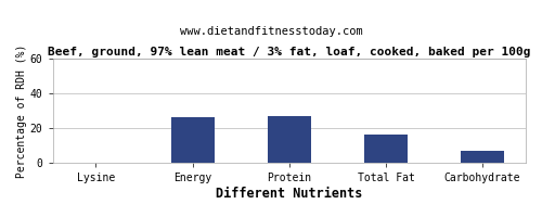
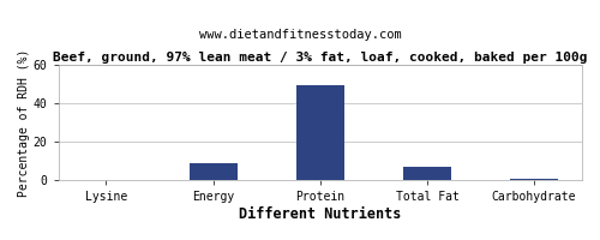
Energy: 26 -> 9
Protein: 27 -> 49
Total Fat: 16 -> 7
Carbohydrate: 7 -> 1
